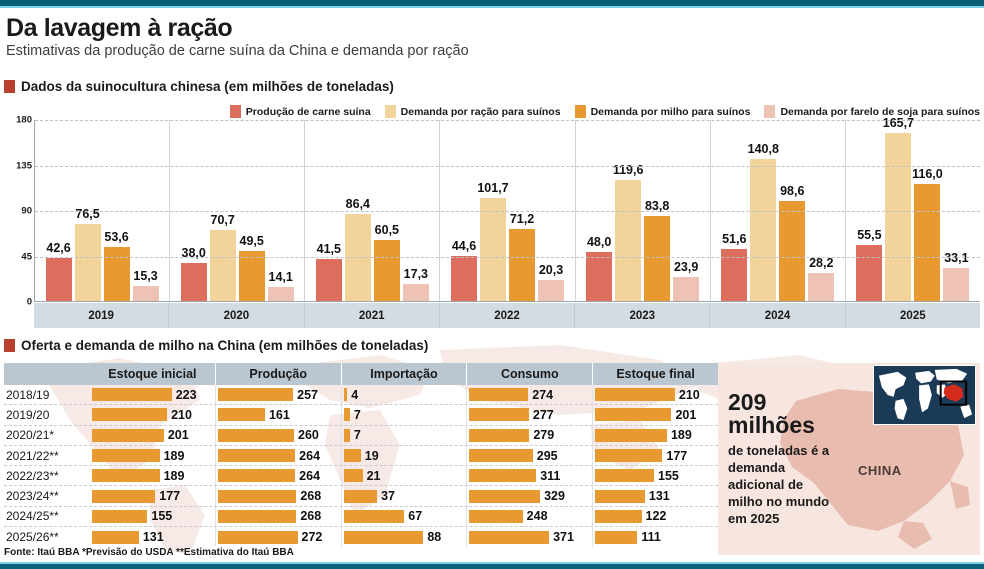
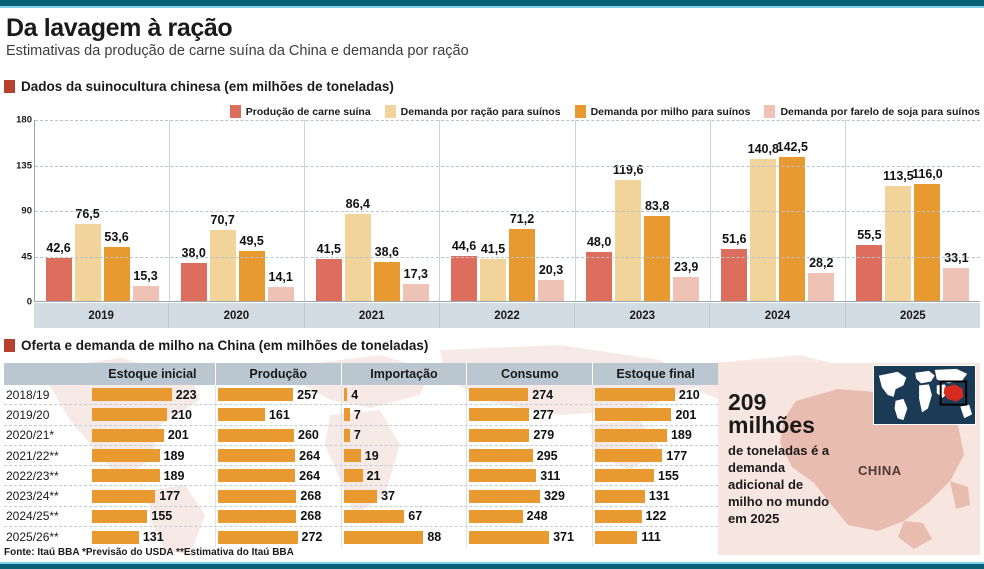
Demanda por milho para suínos/2021: 60,5 -> 38,6
Demanda por ração para suínos/2022: 101,7 -> 41,5
Demanda por milho para suínos/2024: 98,6 -> 142,5
Demanda por ração para suínos/2025: 165,7 -> 113,5
